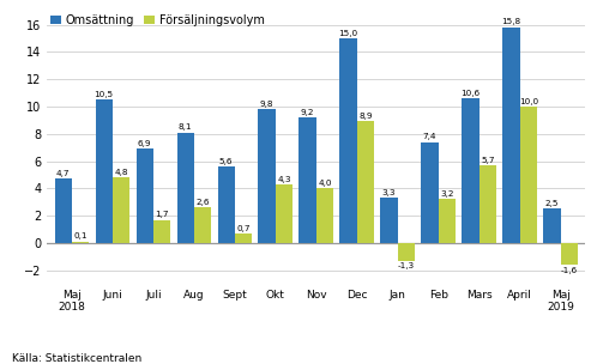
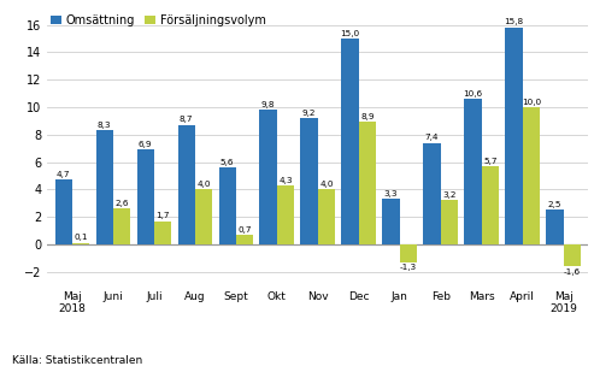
Omsättning/Juni: 10,5 -> 8,3
Försäljningsvolym/Juni: 4,8 -> 2,6
Omsättning/Aug: 8,1 -> 8,7
Försäljningsvolym/Aug: 2,6 -> 4,0
